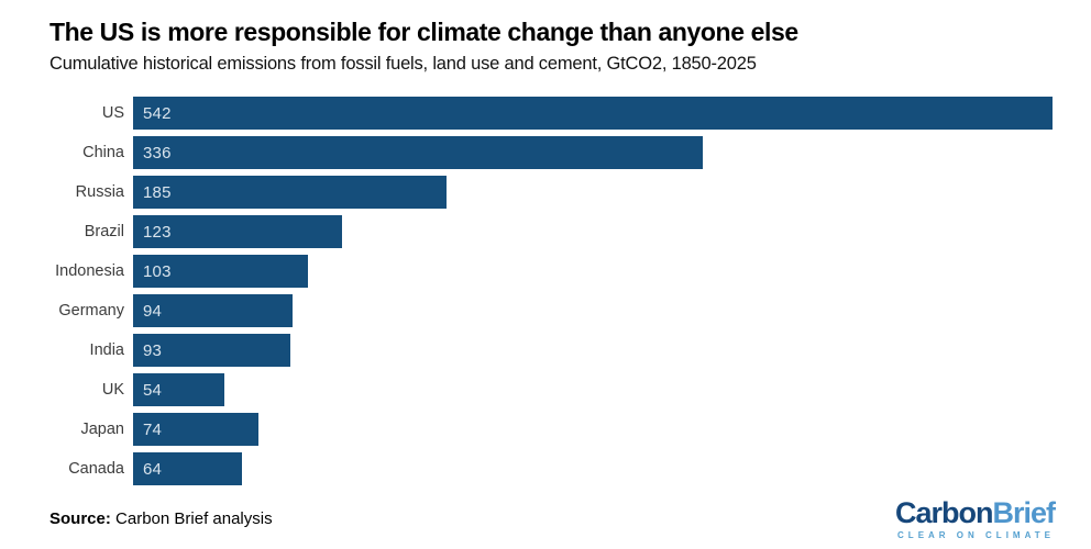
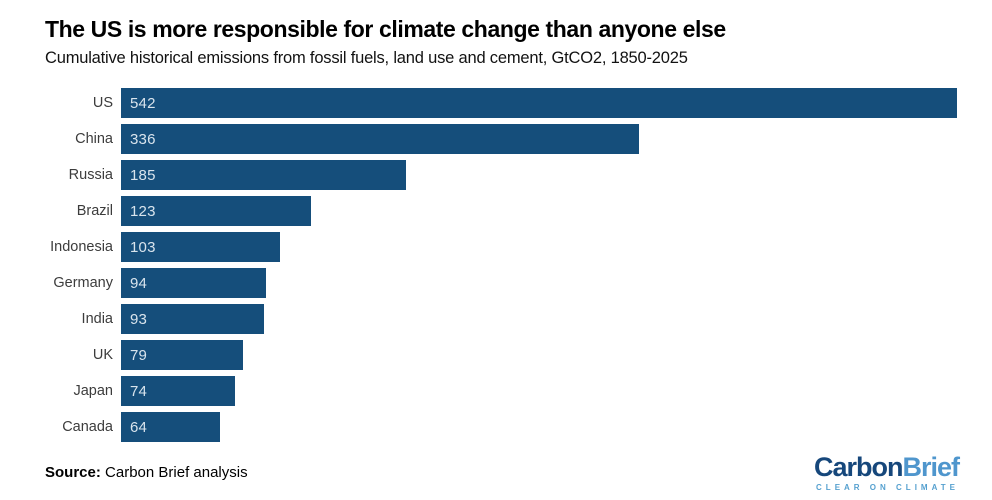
UK: 54 -> 79
